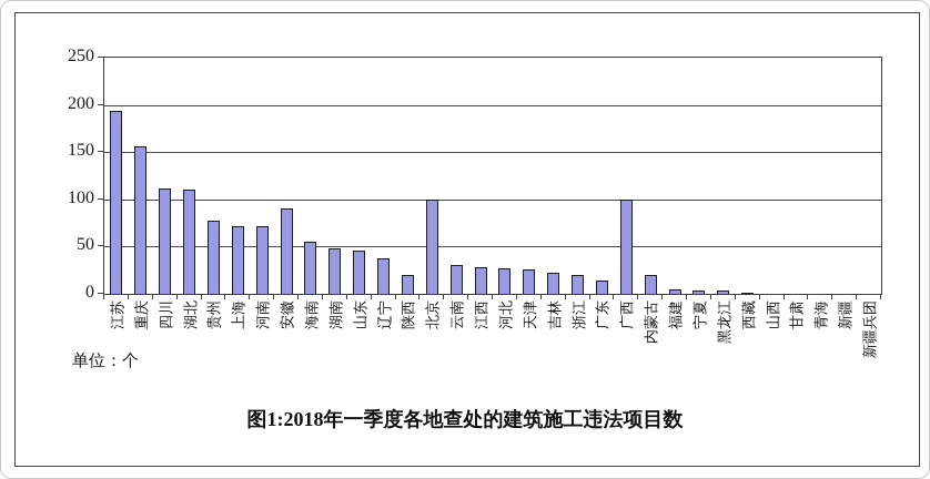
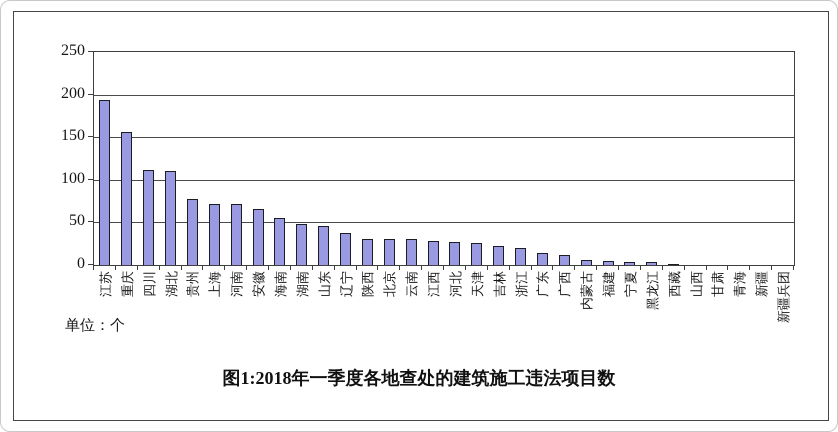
安徽: 90 -> 70
陕西: 20 -> 30
北京: 100 -> 30
广西: 100 -> 10
内蒙古: 20 -> 10
